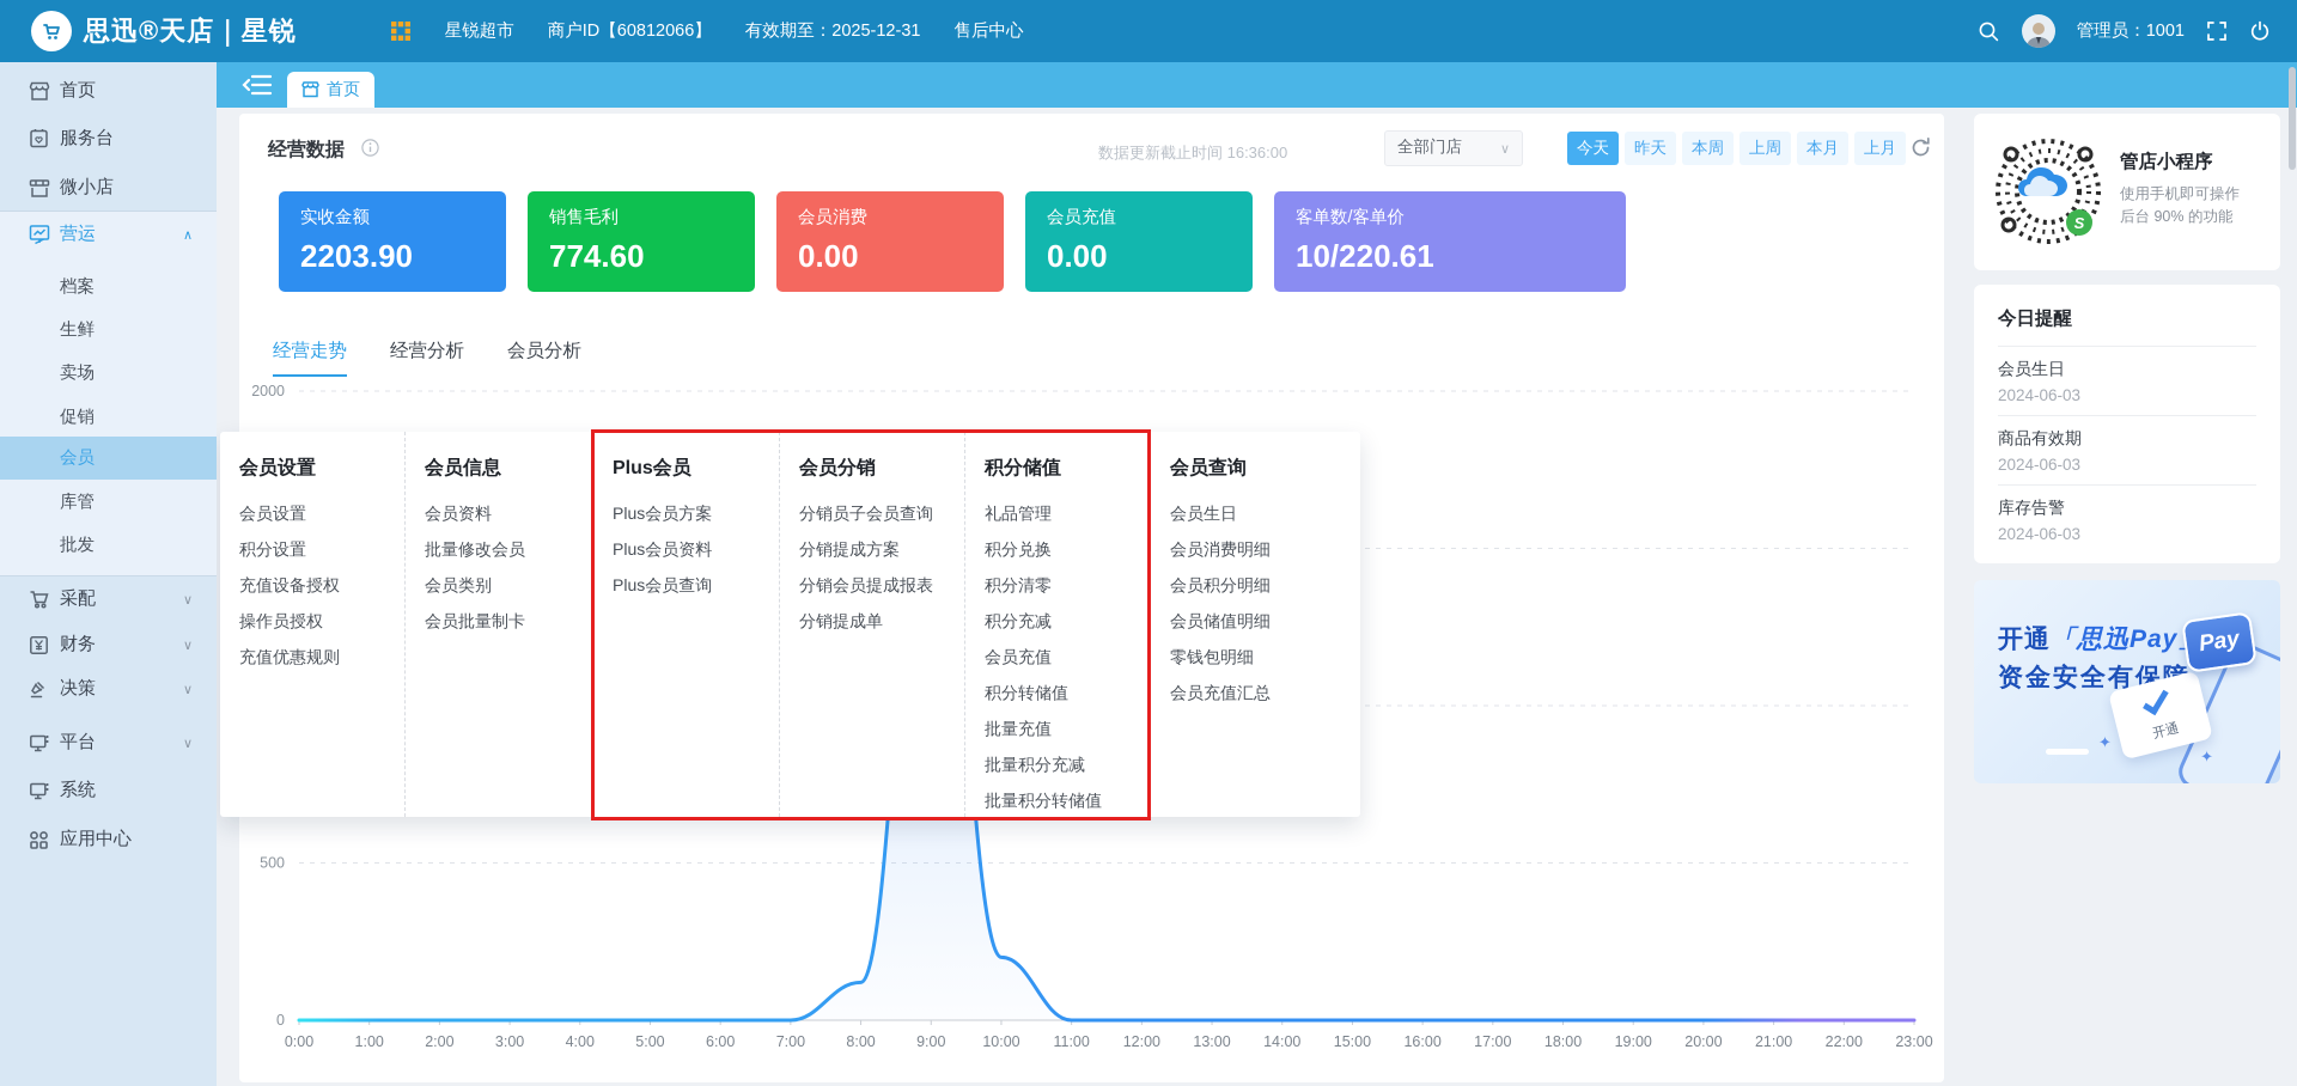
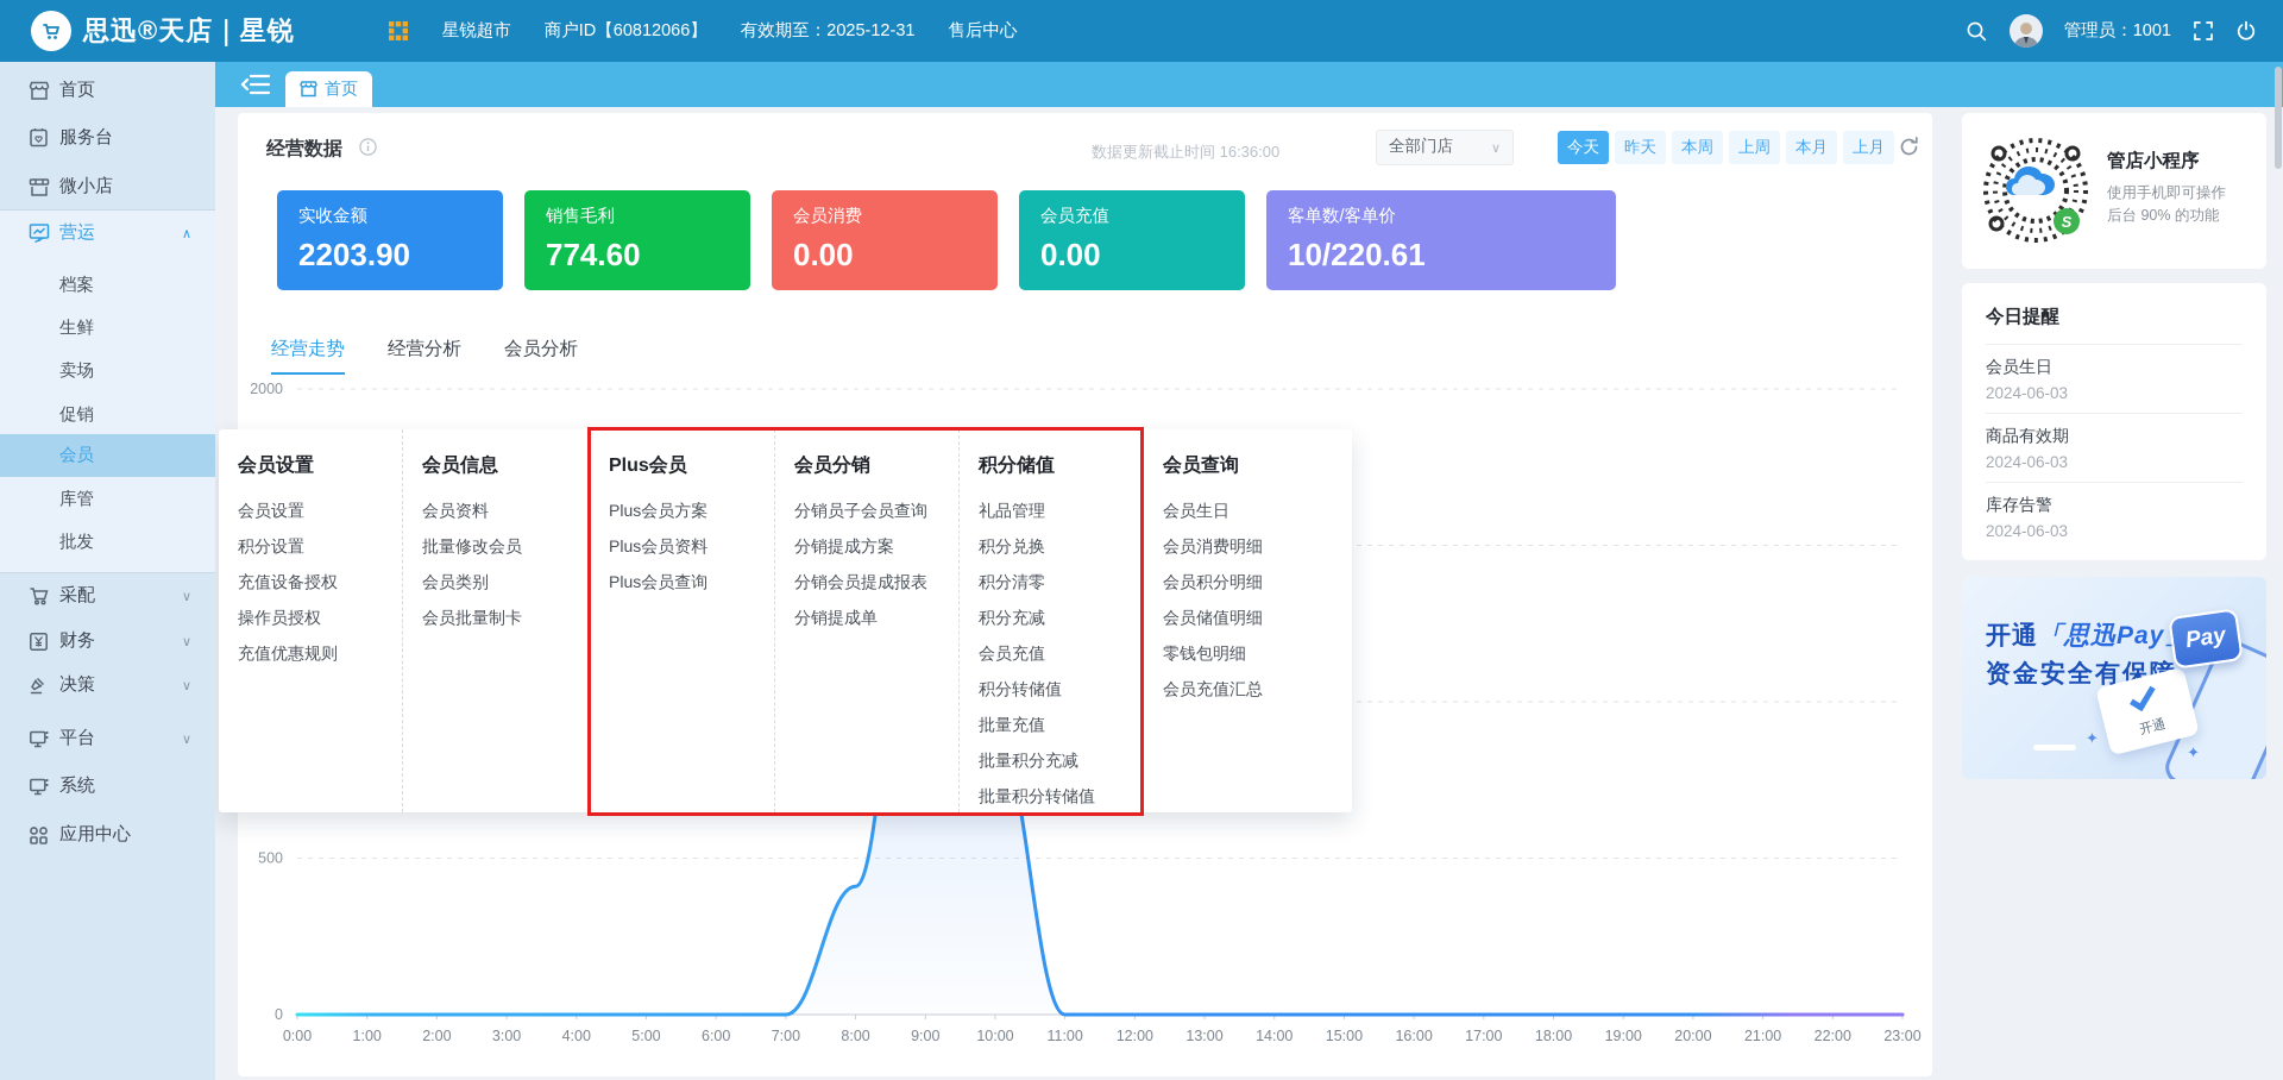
8:00: 120 -> 410
10:00: 200 -> 910
